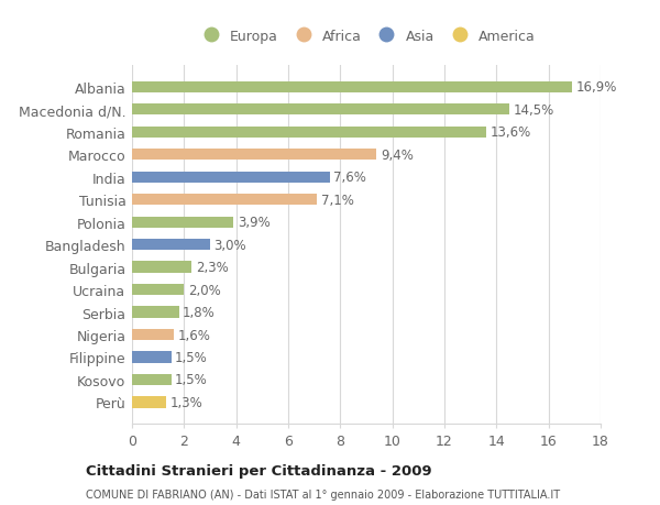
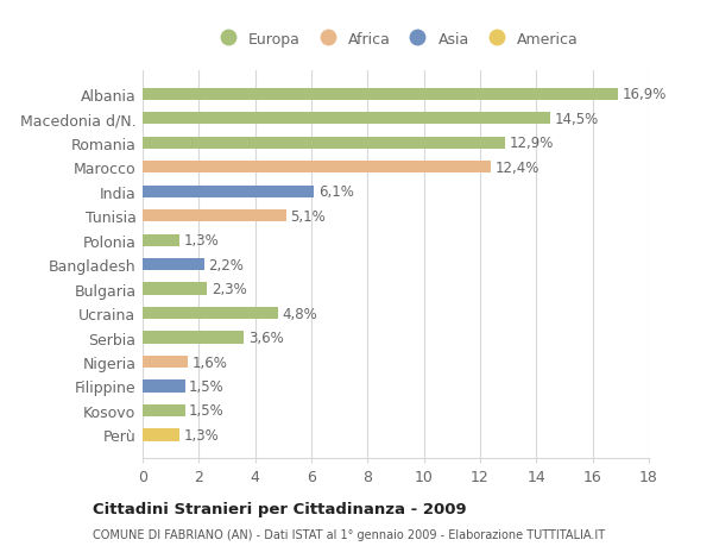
Romania: 13,6% -> 12,9%
Marocco: 9,4% -> 12,4%
India: 7,6% -> 6,1%
Tunisia: 7,1% -> 5,1%
Polonia: 3,9% -> 1,3%
Bangladesh: 3,0% -> 2,2%
Ucraina: 2,0% -> 4,8%
Serbia: 1,8% -> 3,6%
